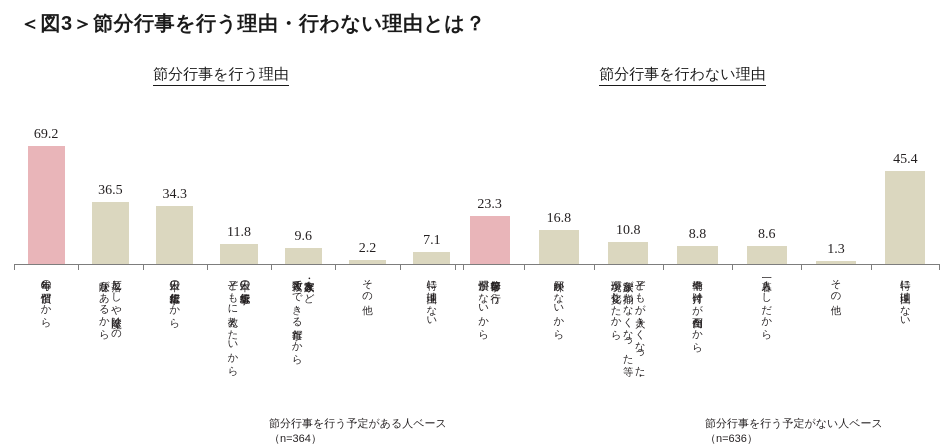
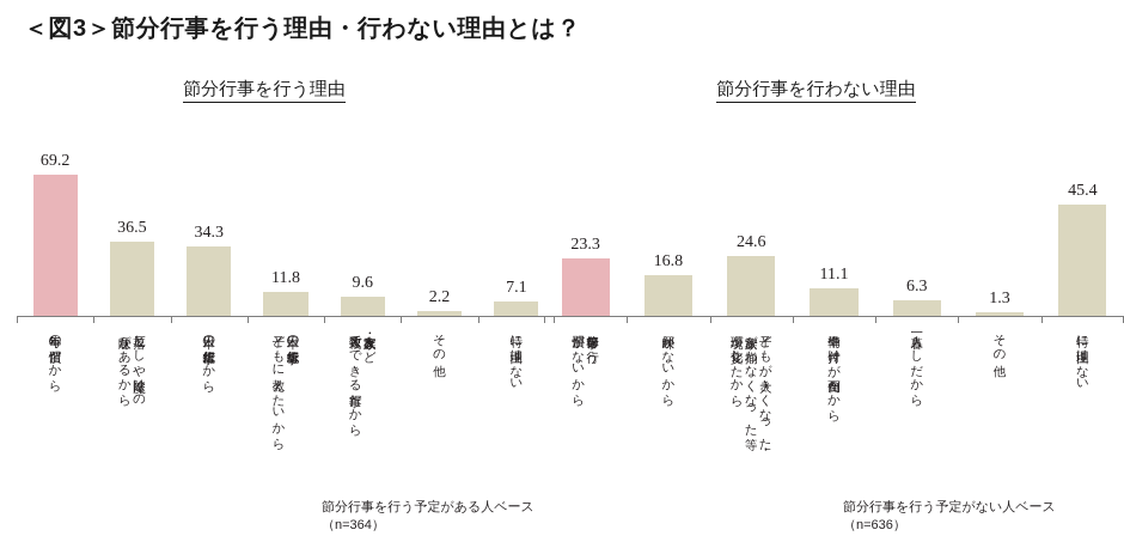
節分行事を行わない理由/子どもが大きくなった・家族が揃わなくなった等環境が変化したから: 10.8 -> 24.6
節分行事を行わない理由/準備や片付けが面倒だから: 8.8 -> 11.1
節分行事を行わない理由/一人暮らしだから: 8.6 -> 6.3
